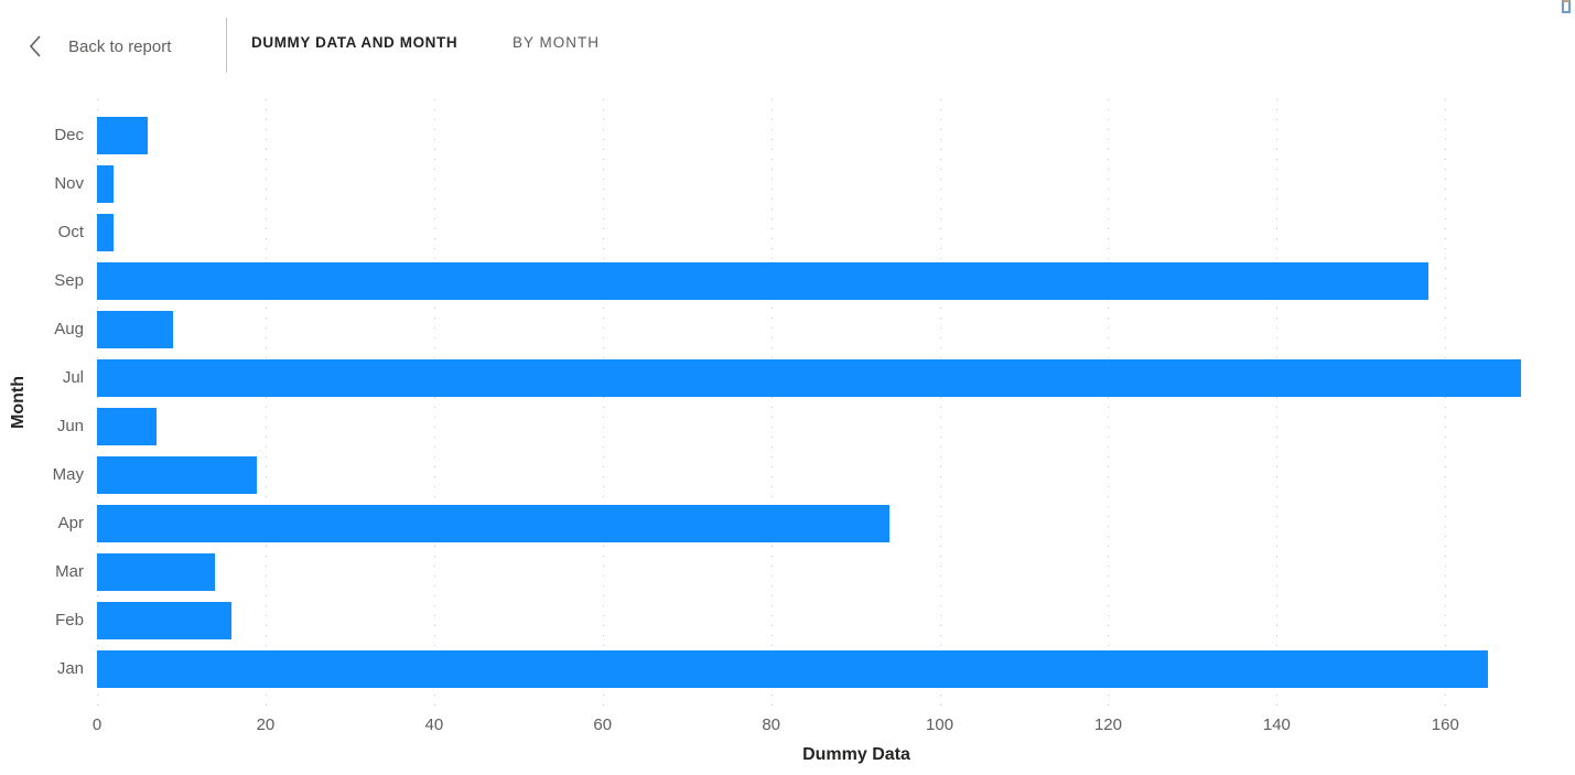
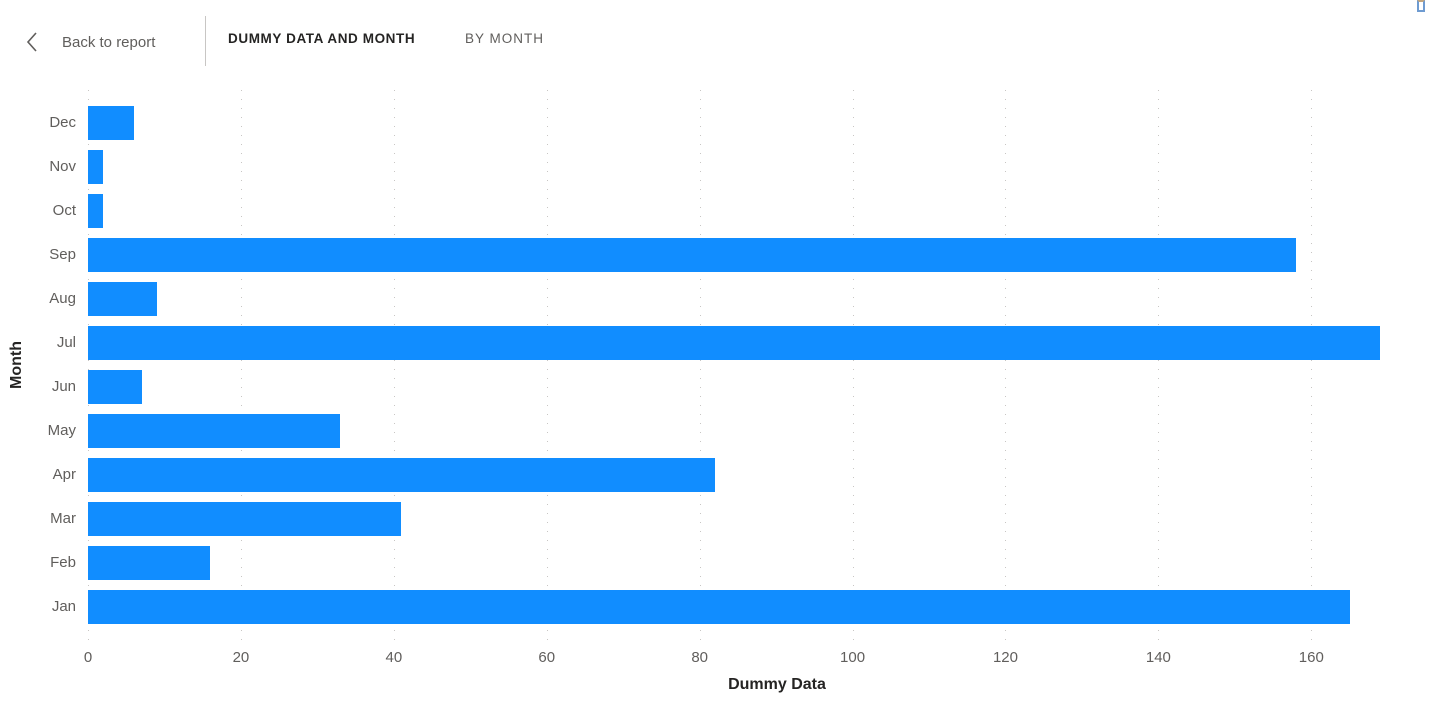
May: 19 -> 33
Apr: 94 -> 82
Mar: 14 -> 41
